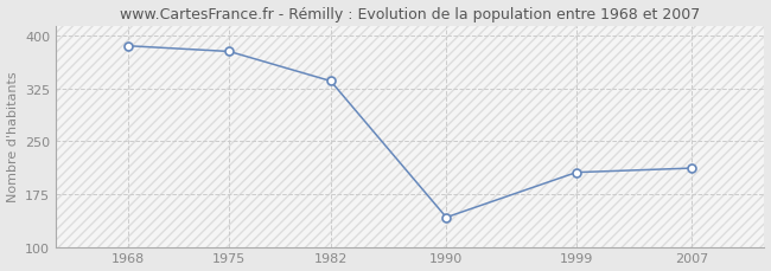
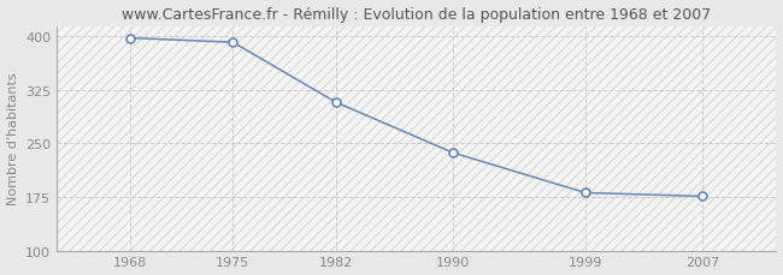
1968: 386 -> 398
1975: 378 -> 392
1982: 336 -> 308
1990: 142 -> 237
1999: 206 -> 181
2007: 212 -> 176
